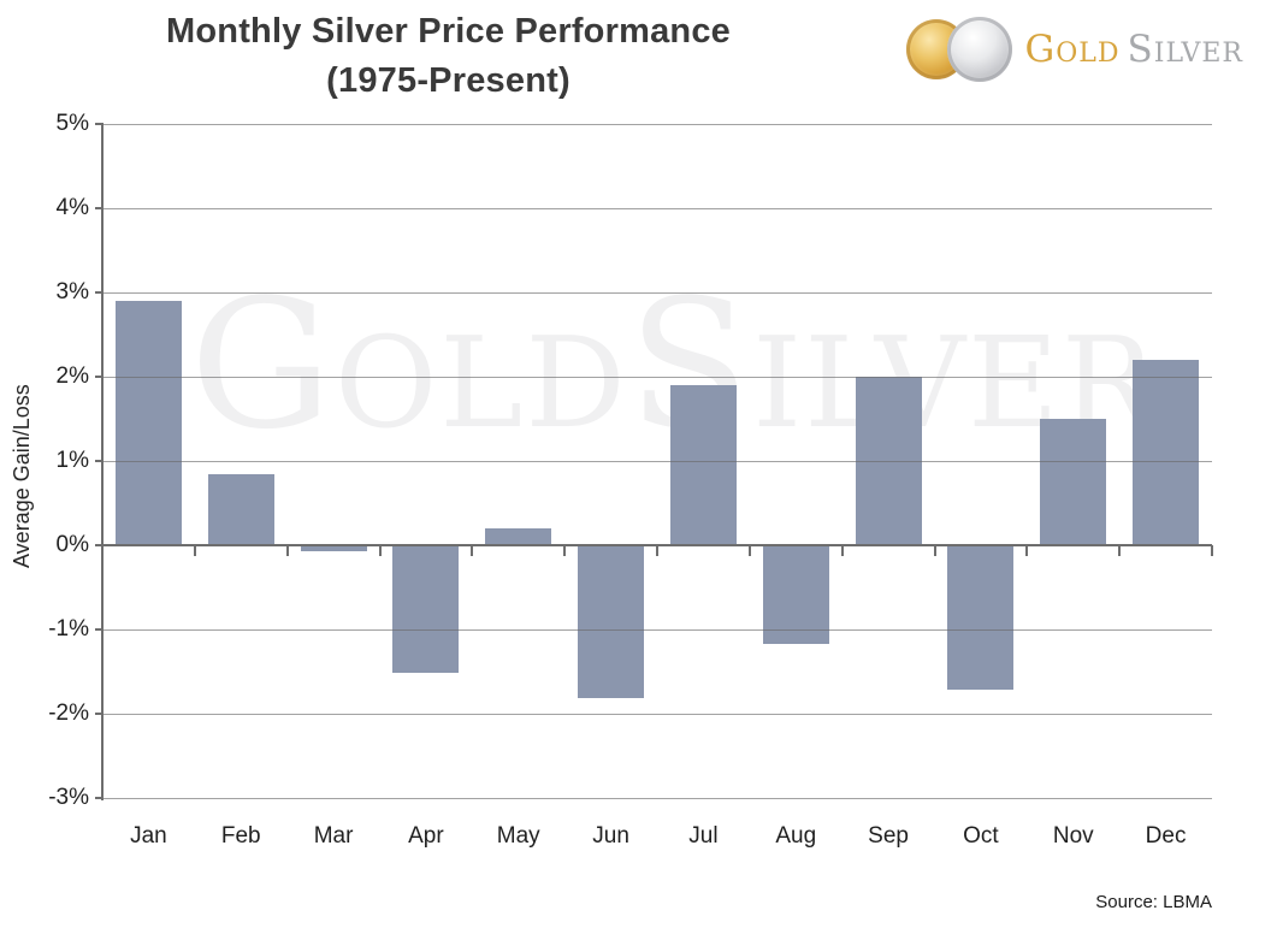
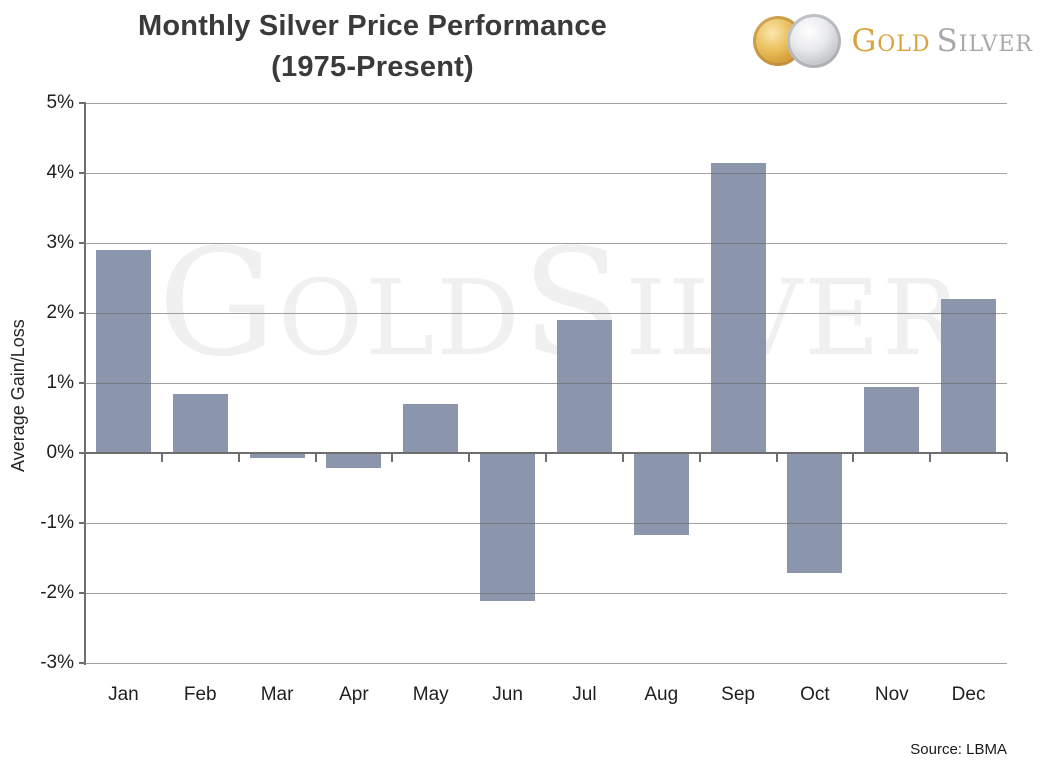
Apr: -1.5% -> -0.2%
May: 0.2% -> 0.7%
Jun: -1.8% -> -2.1%
Sep: 2.0% -> 4.2%
Nov: 1.5% -> 0.9%
